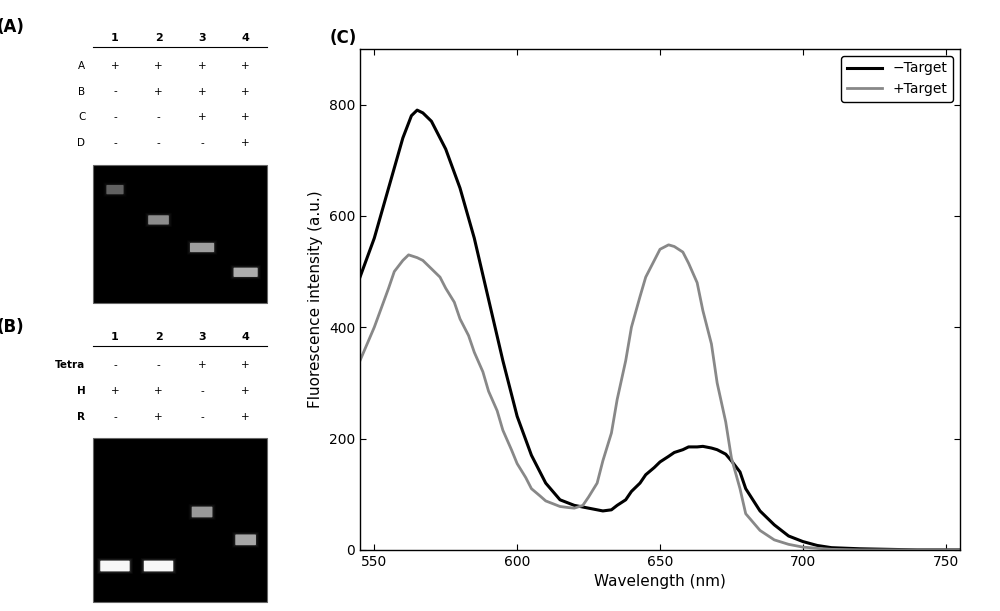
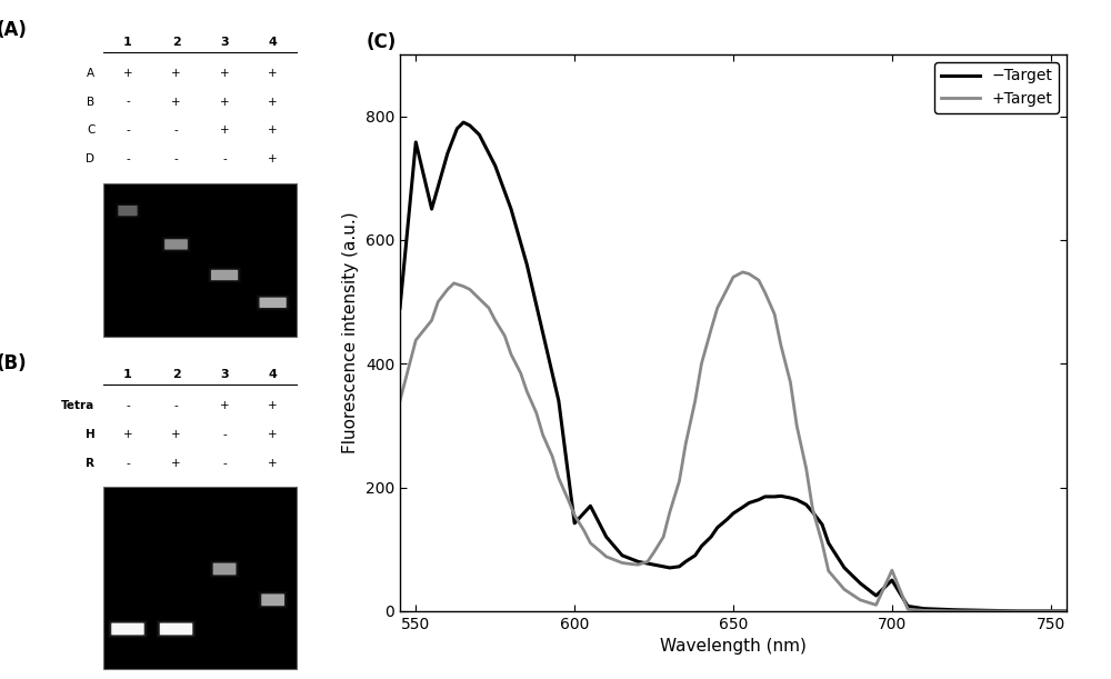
−Target/550: 560 -> 758
+Target/550: 400 -> 438
−Target/600: 240 -> 142
−Target/700: 15 -> 50
+Target/700: 5 -> 66
